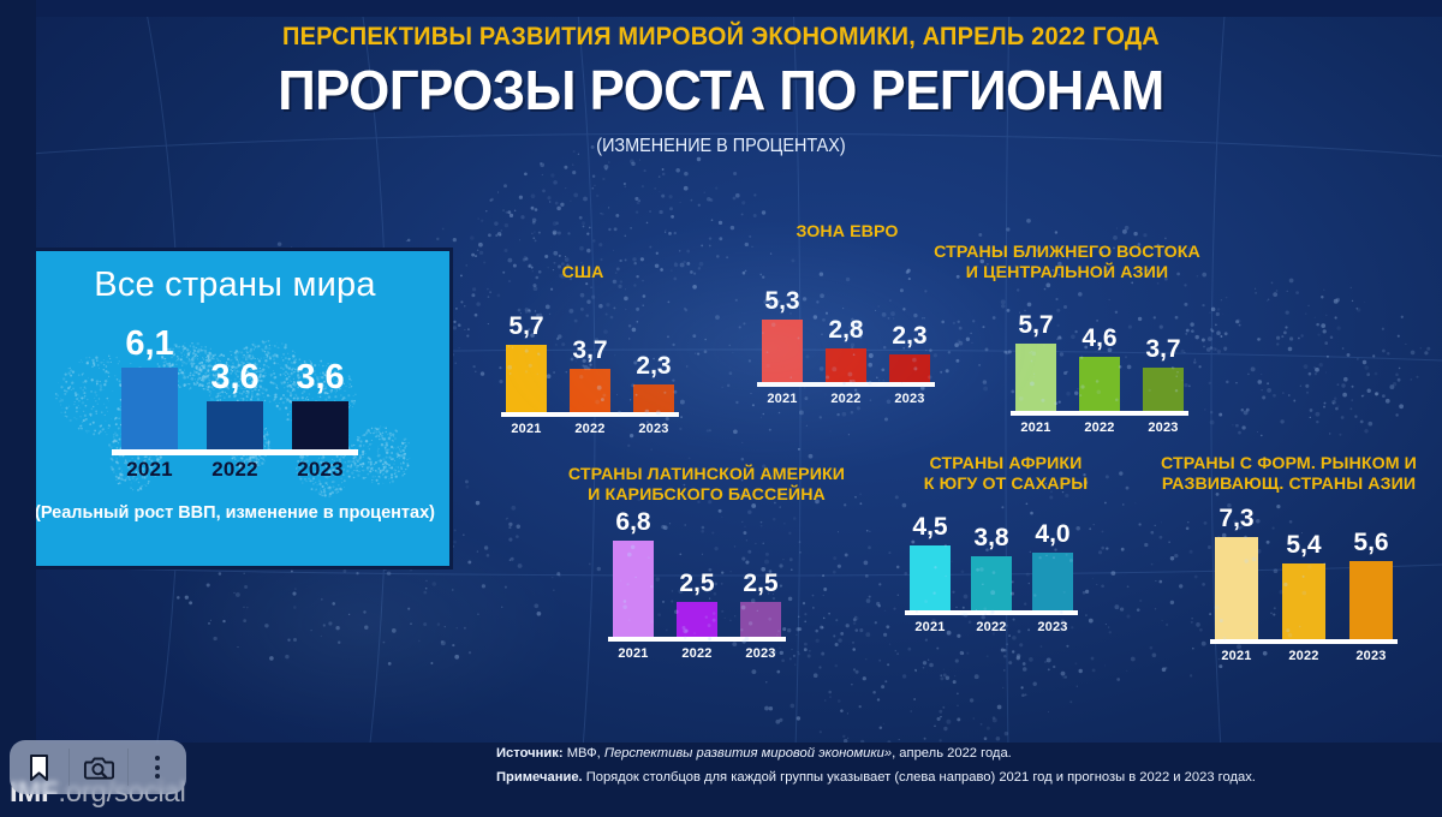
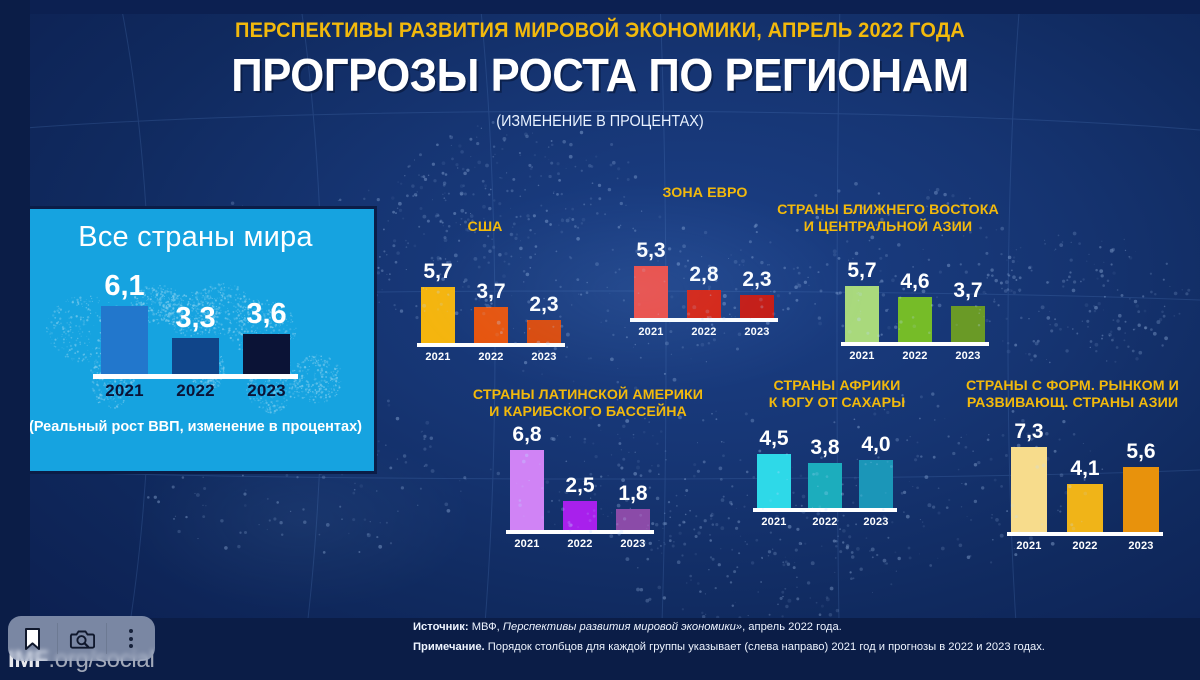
Все страны мира/2022: 3,6 -> 3,3
СТРАНЫ ЛАТИНСКОЙ АМЕРИКИ И КАРИБСКОГО БАССЕЙНА/2023: 2,5 -> 1,8
СТРАНЫ С ФОРМ. РЫНКОМ И РАЗВИВАЮЩ. СТРАНЫ АЗИИ/2022: 5,4 -> 4,1
